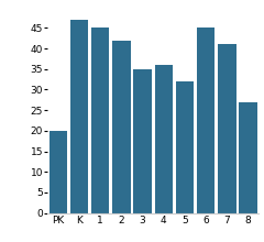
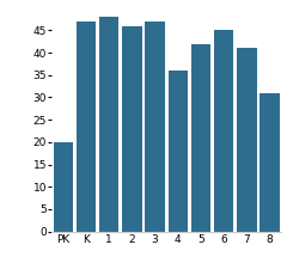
1: 45 -> 48
2: 42 -> 46
3: 35 -> 47
5: 32 -> 42
8: 27 -> 31
